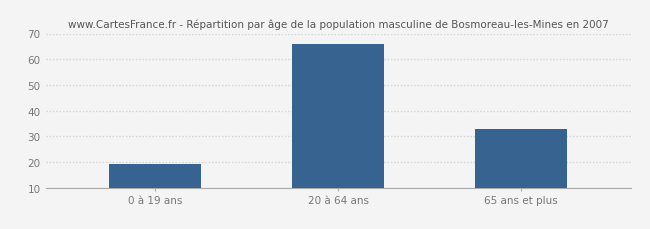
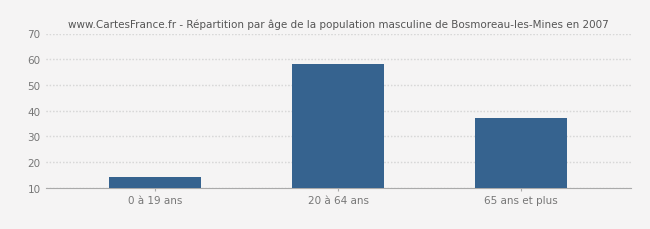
0 à 19 ans: 19 -> 14
20 à 64 ans: 66 -> 58
65 ans et plus: 33 -> 37
